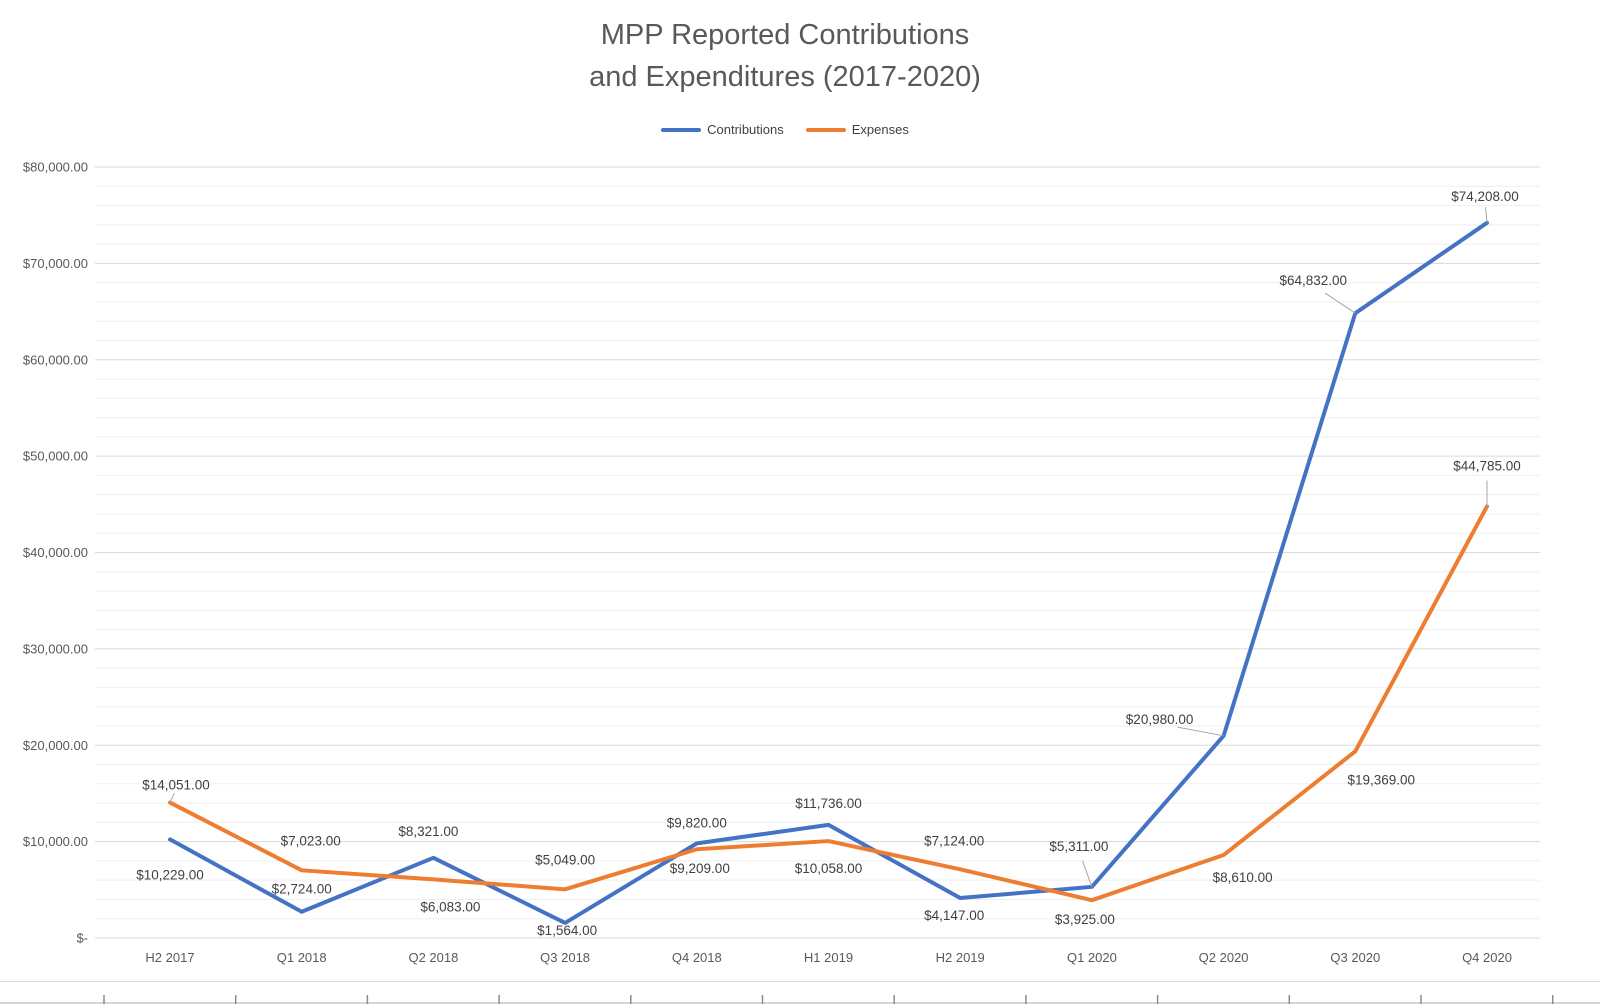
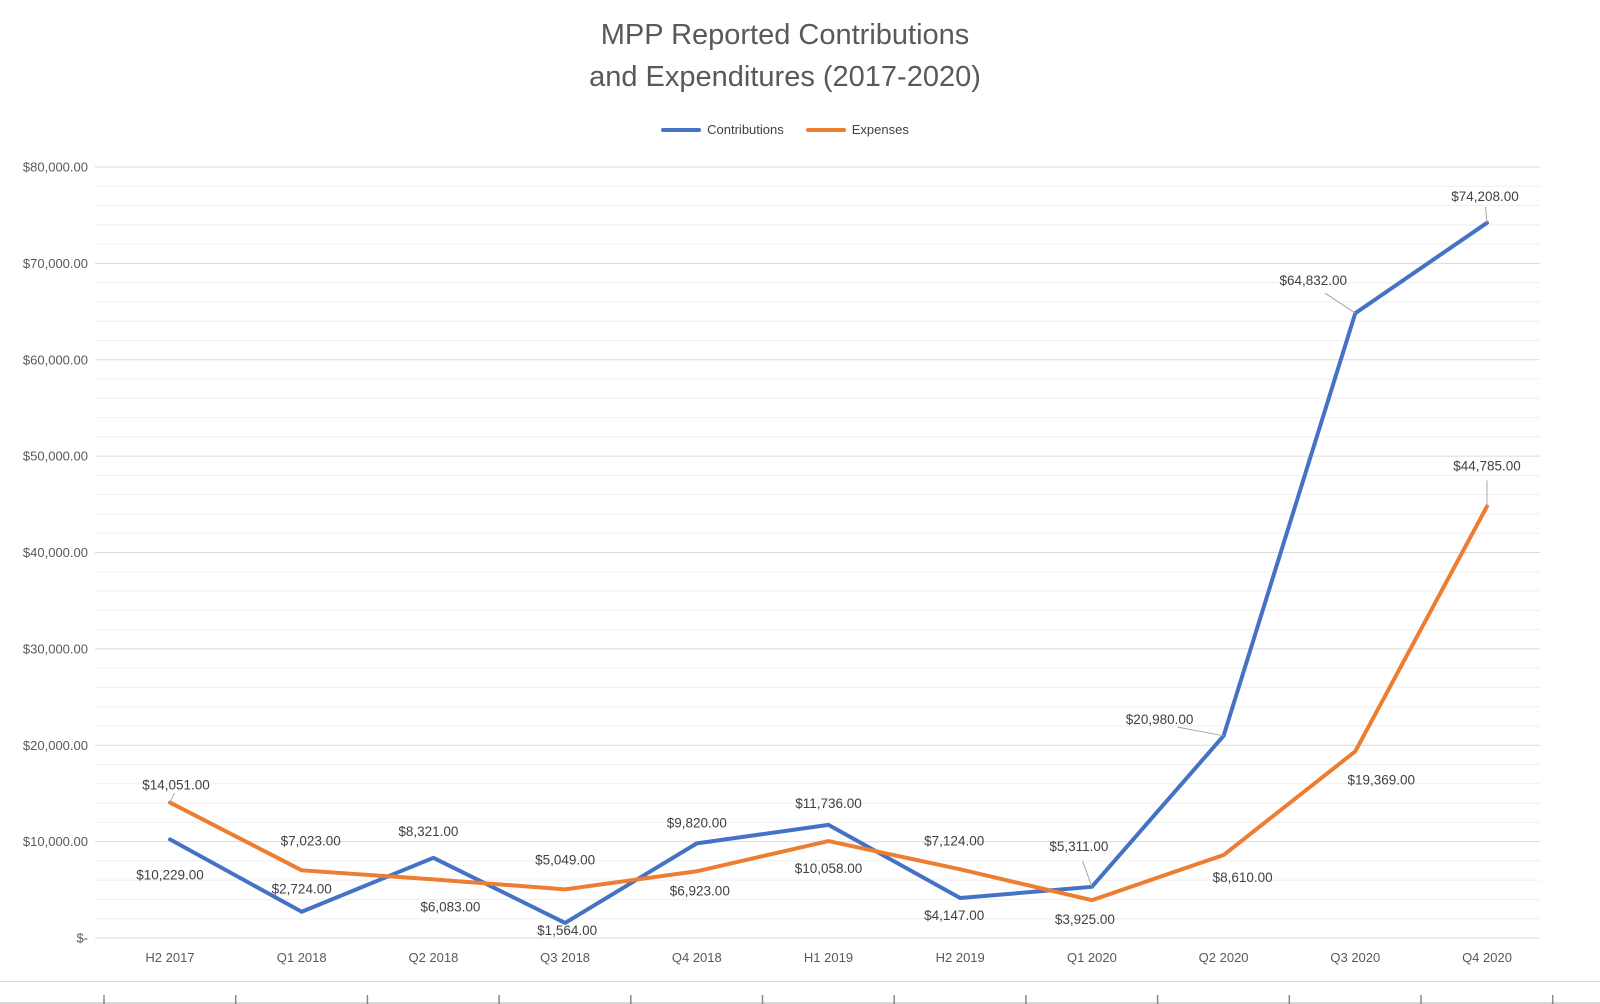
Expenses/Q4 2018: $9,209.00 -> $6,923.00
